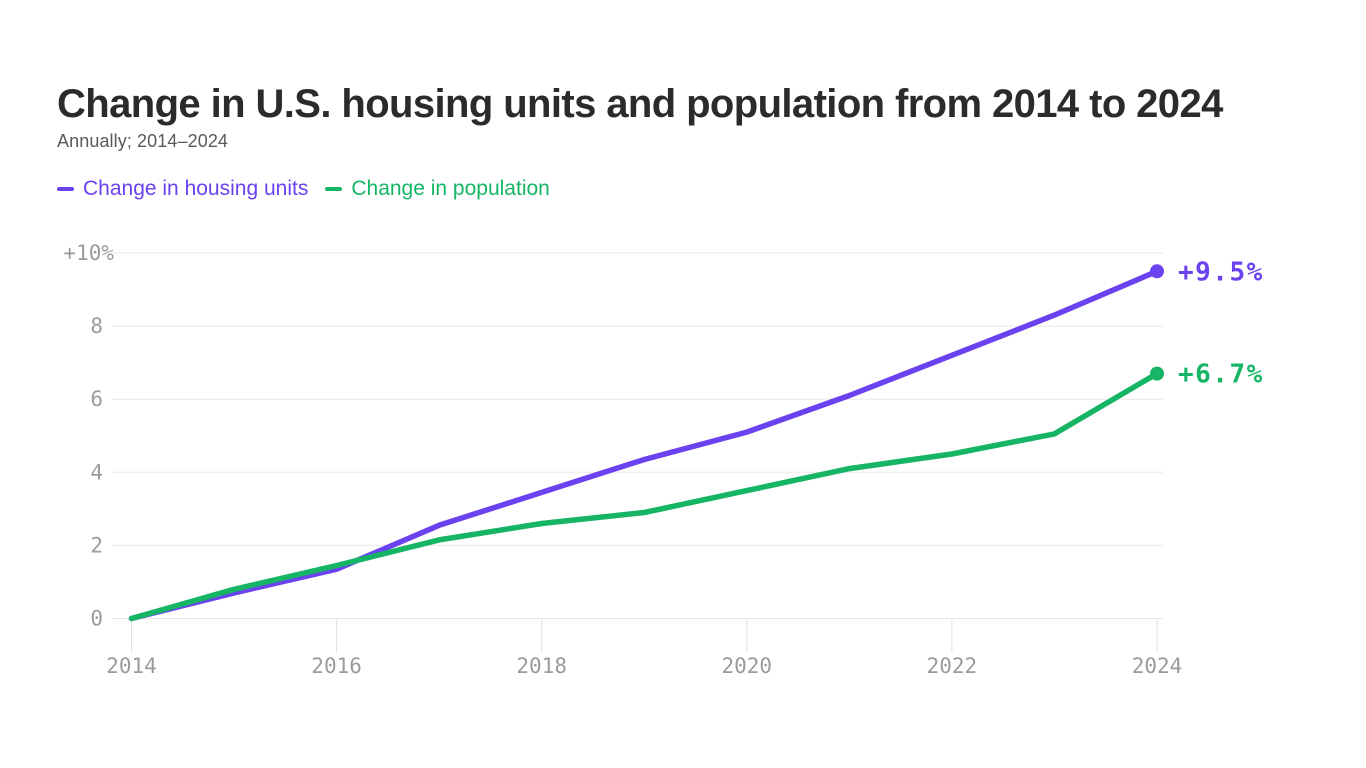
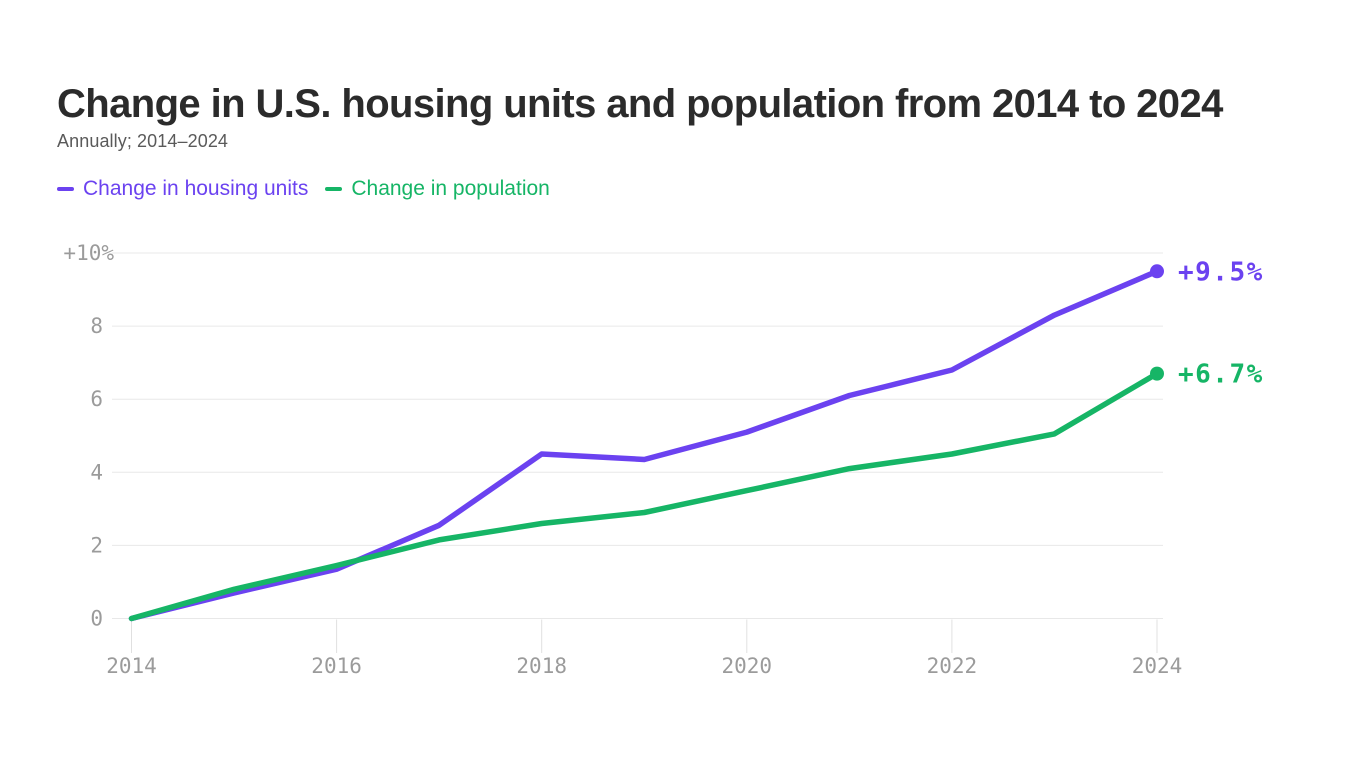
Change in housing units/2018: 3.5 -> 4.5
Change in housing units/2022: 7.2 -> 6.8
